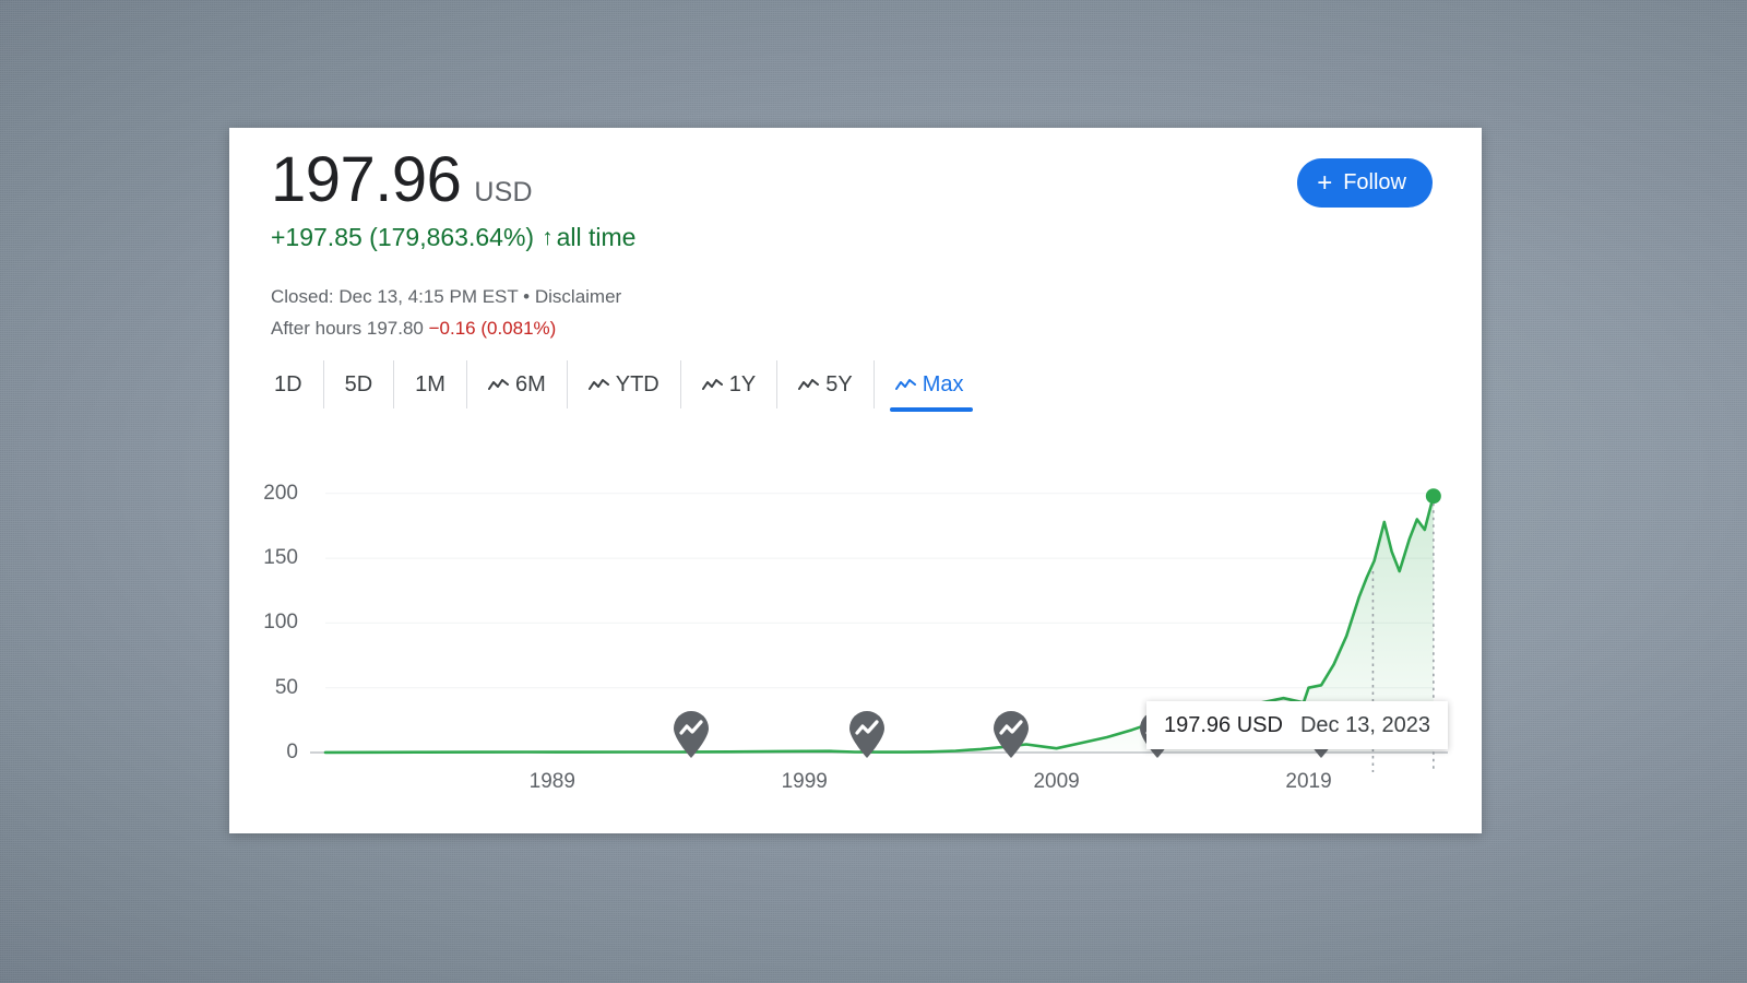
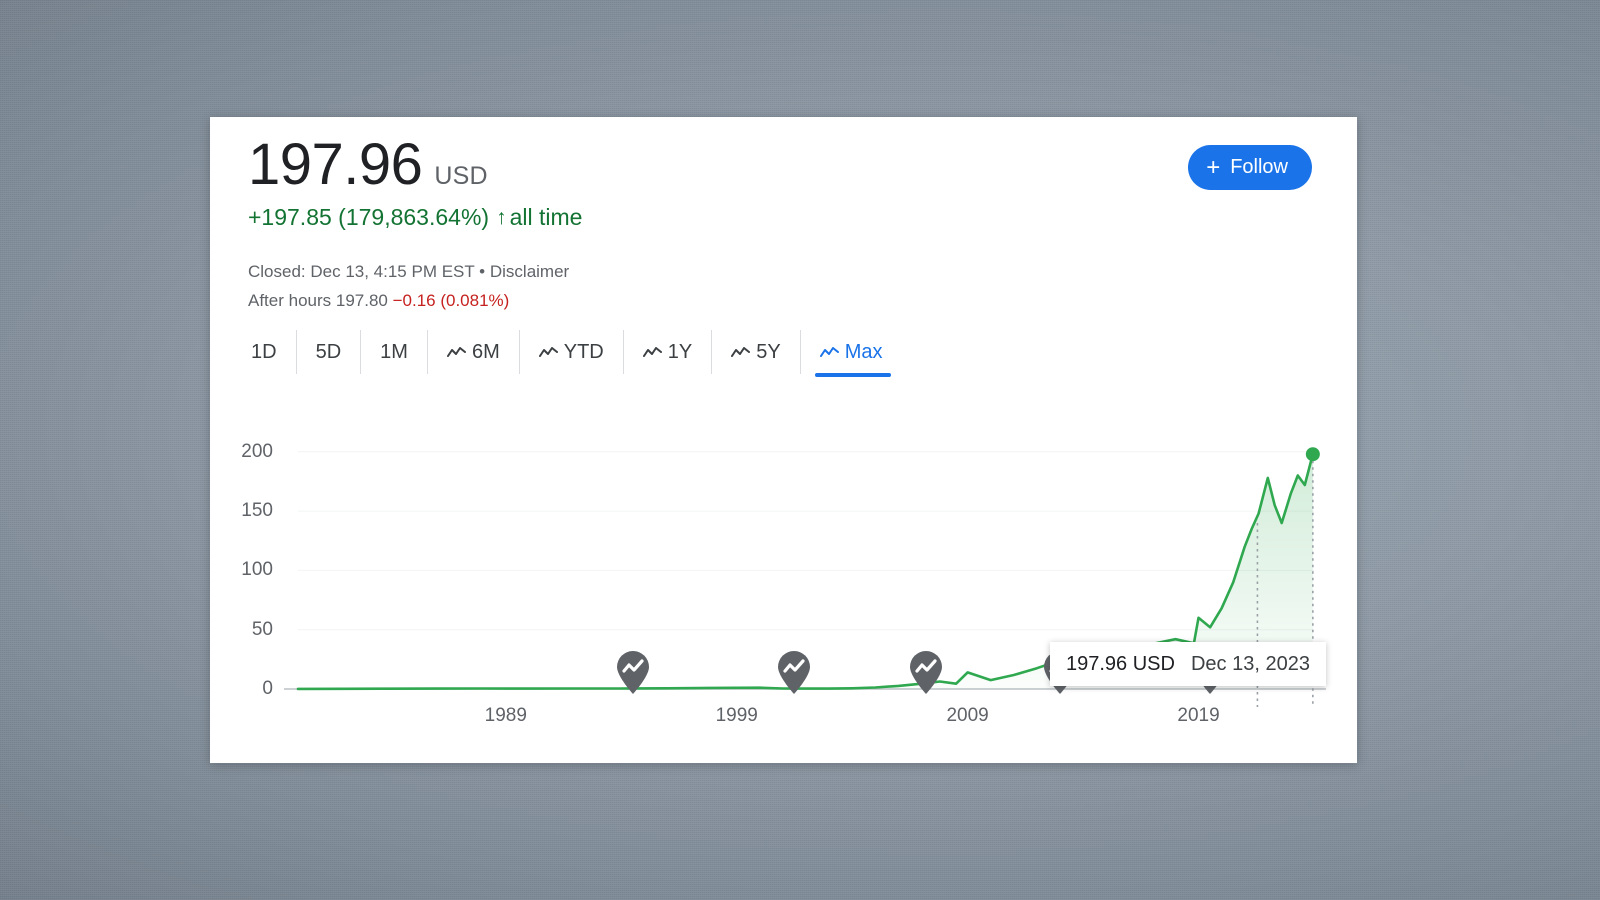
2009: 3 -> 14
2019: 50 -> 60
